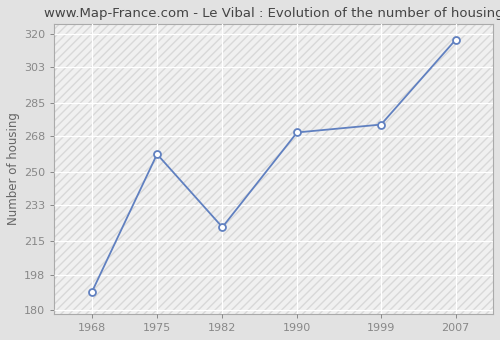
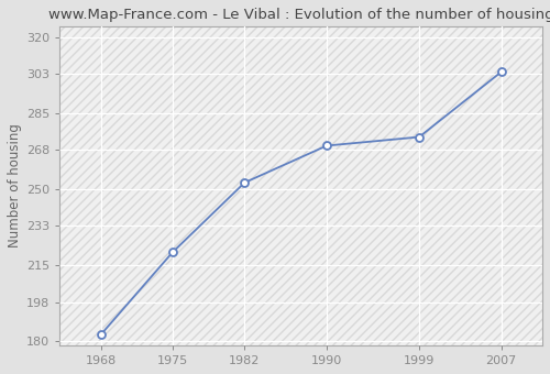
1968: 189 -> 183
1975: 259 -> 221
1982: 222 -> 253
2007: 317 -> 304
